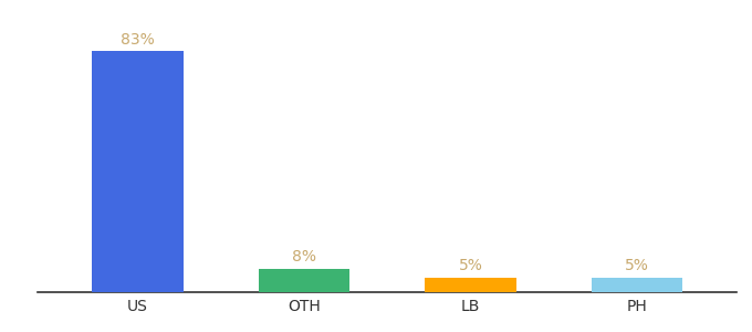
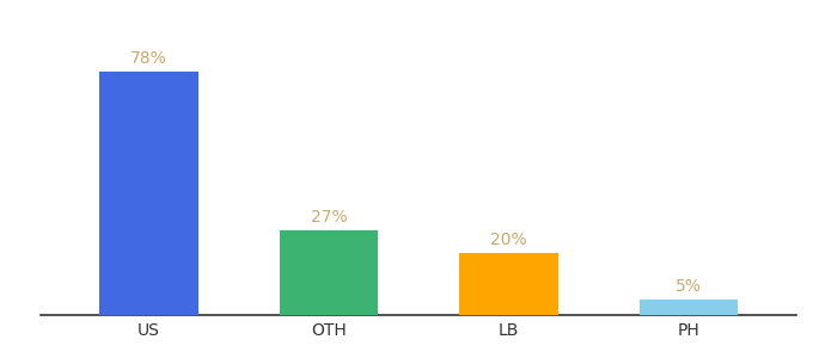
US: 83% -> 78%
OTH: 8% -> 27%
LB: 5% -> 20%
